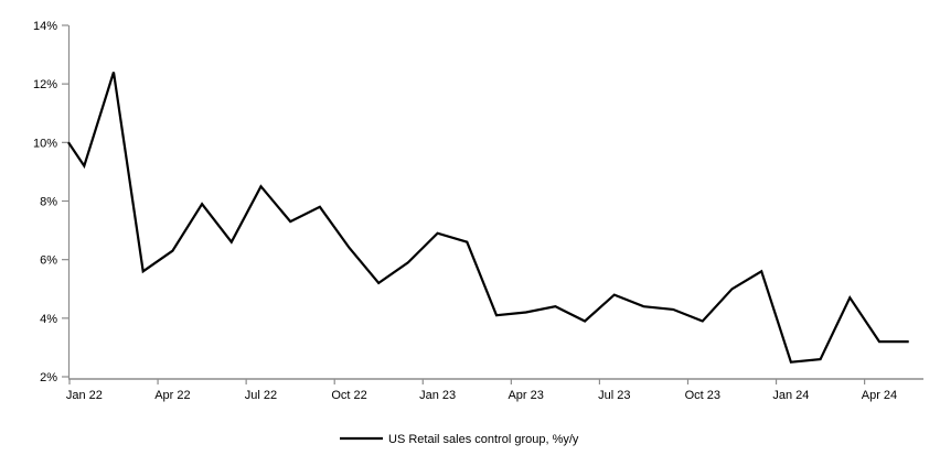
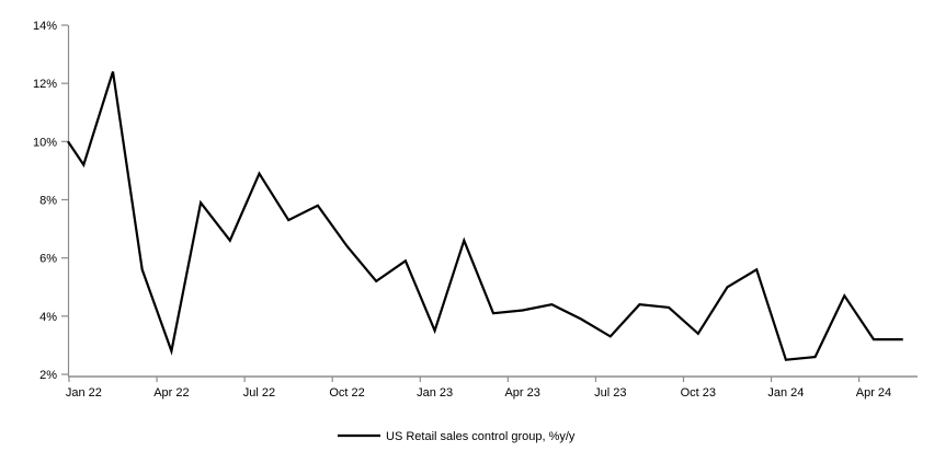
Apr 22: 6.3% -> 2.8%
Jul 22: 8.5% -> 8.9%
Jan 23: 6.9% -> 3.5%
Jul 23: 4.8% -> 3.3%
Oct 23: 3.9% -> 3.4%
